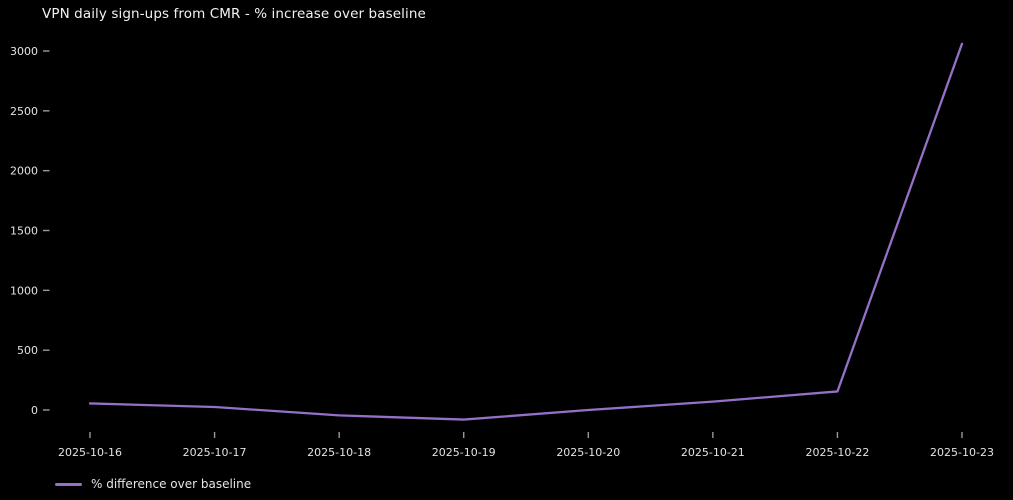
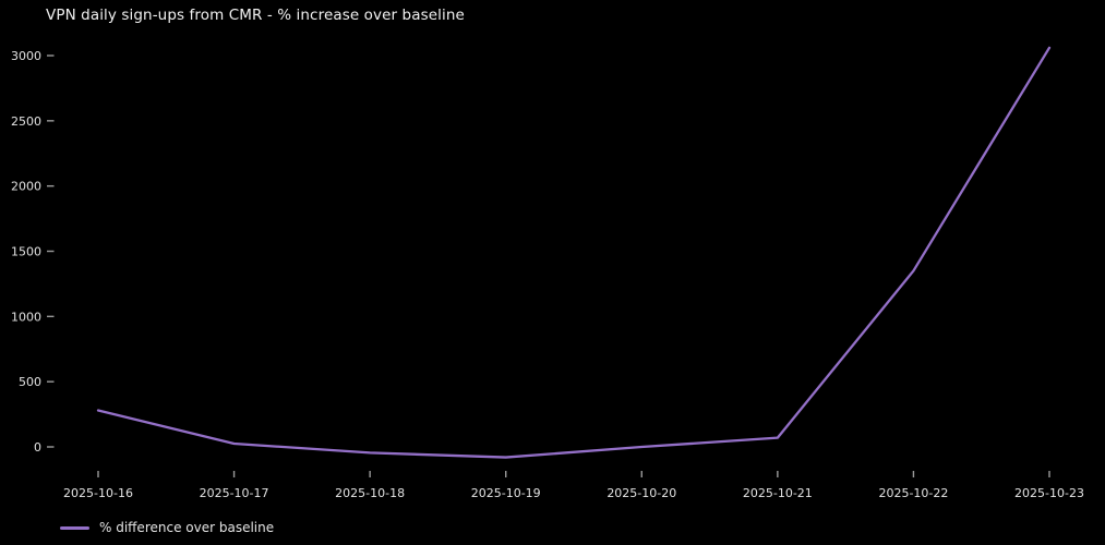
2025-10-16: 60 -> 280
2025-10-22: 160 -> 1350
